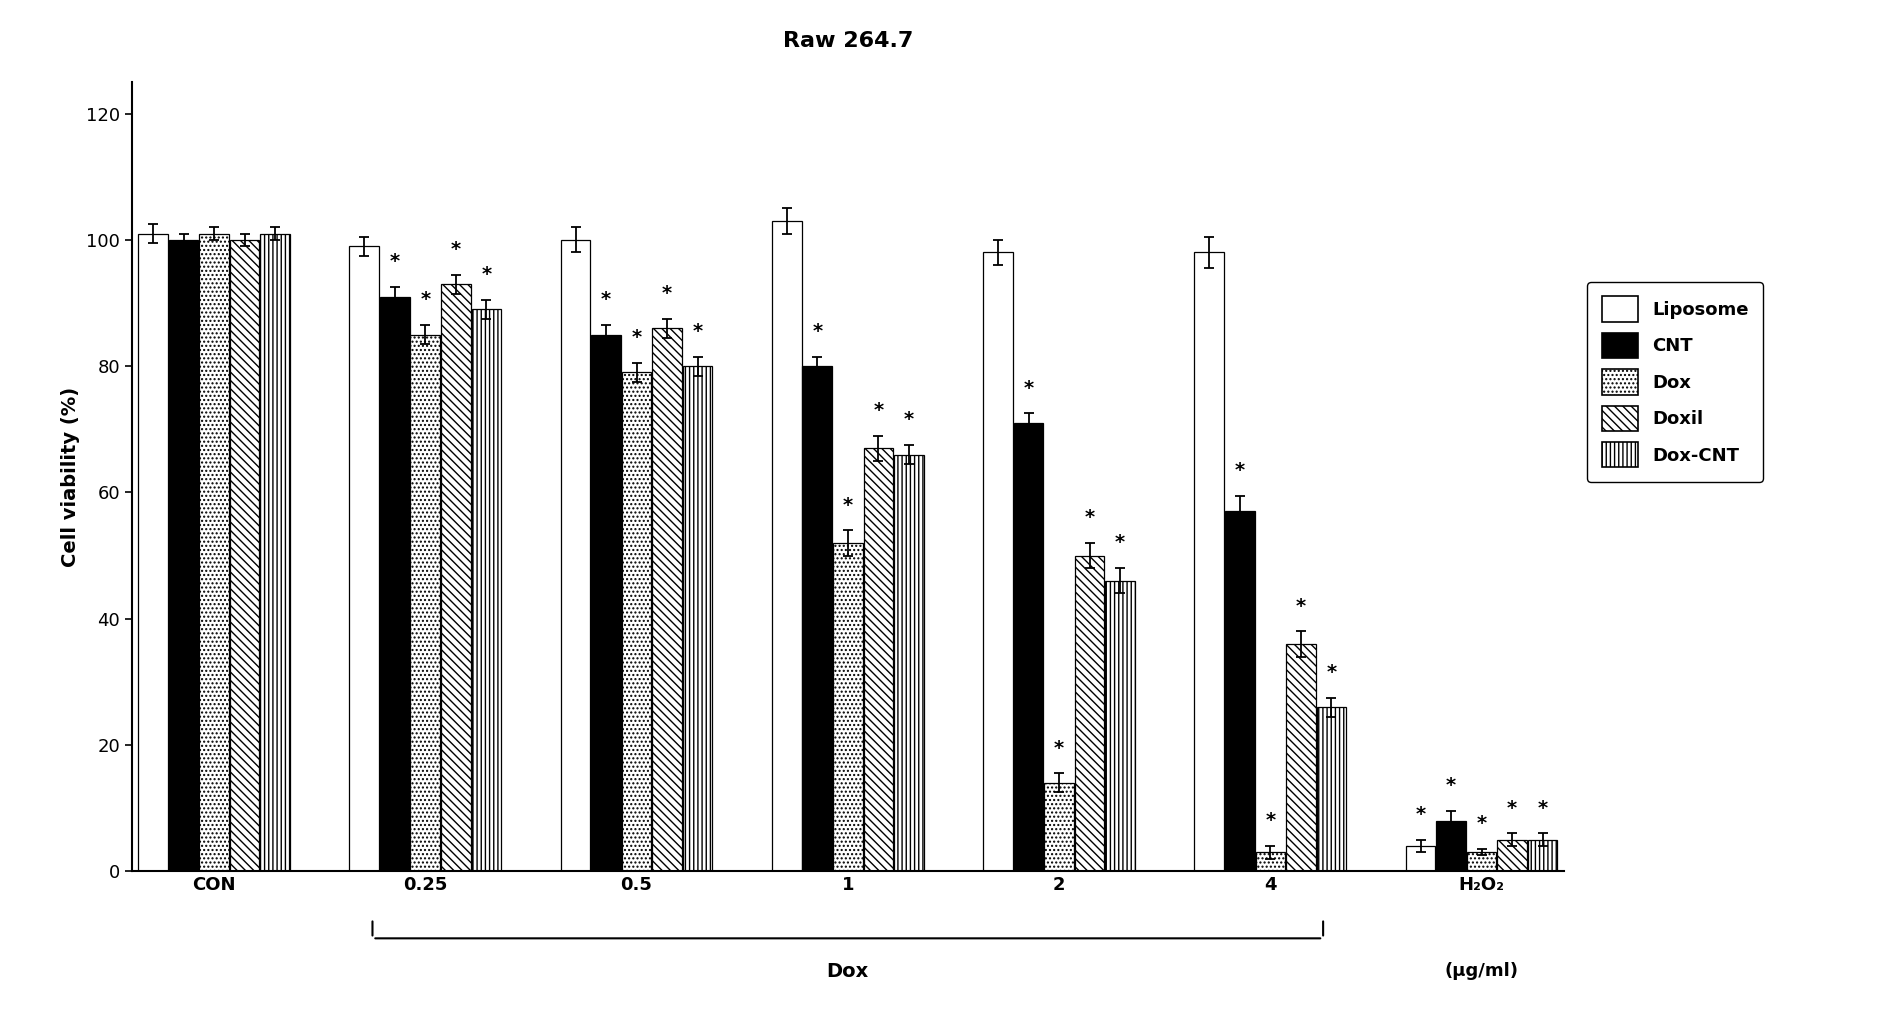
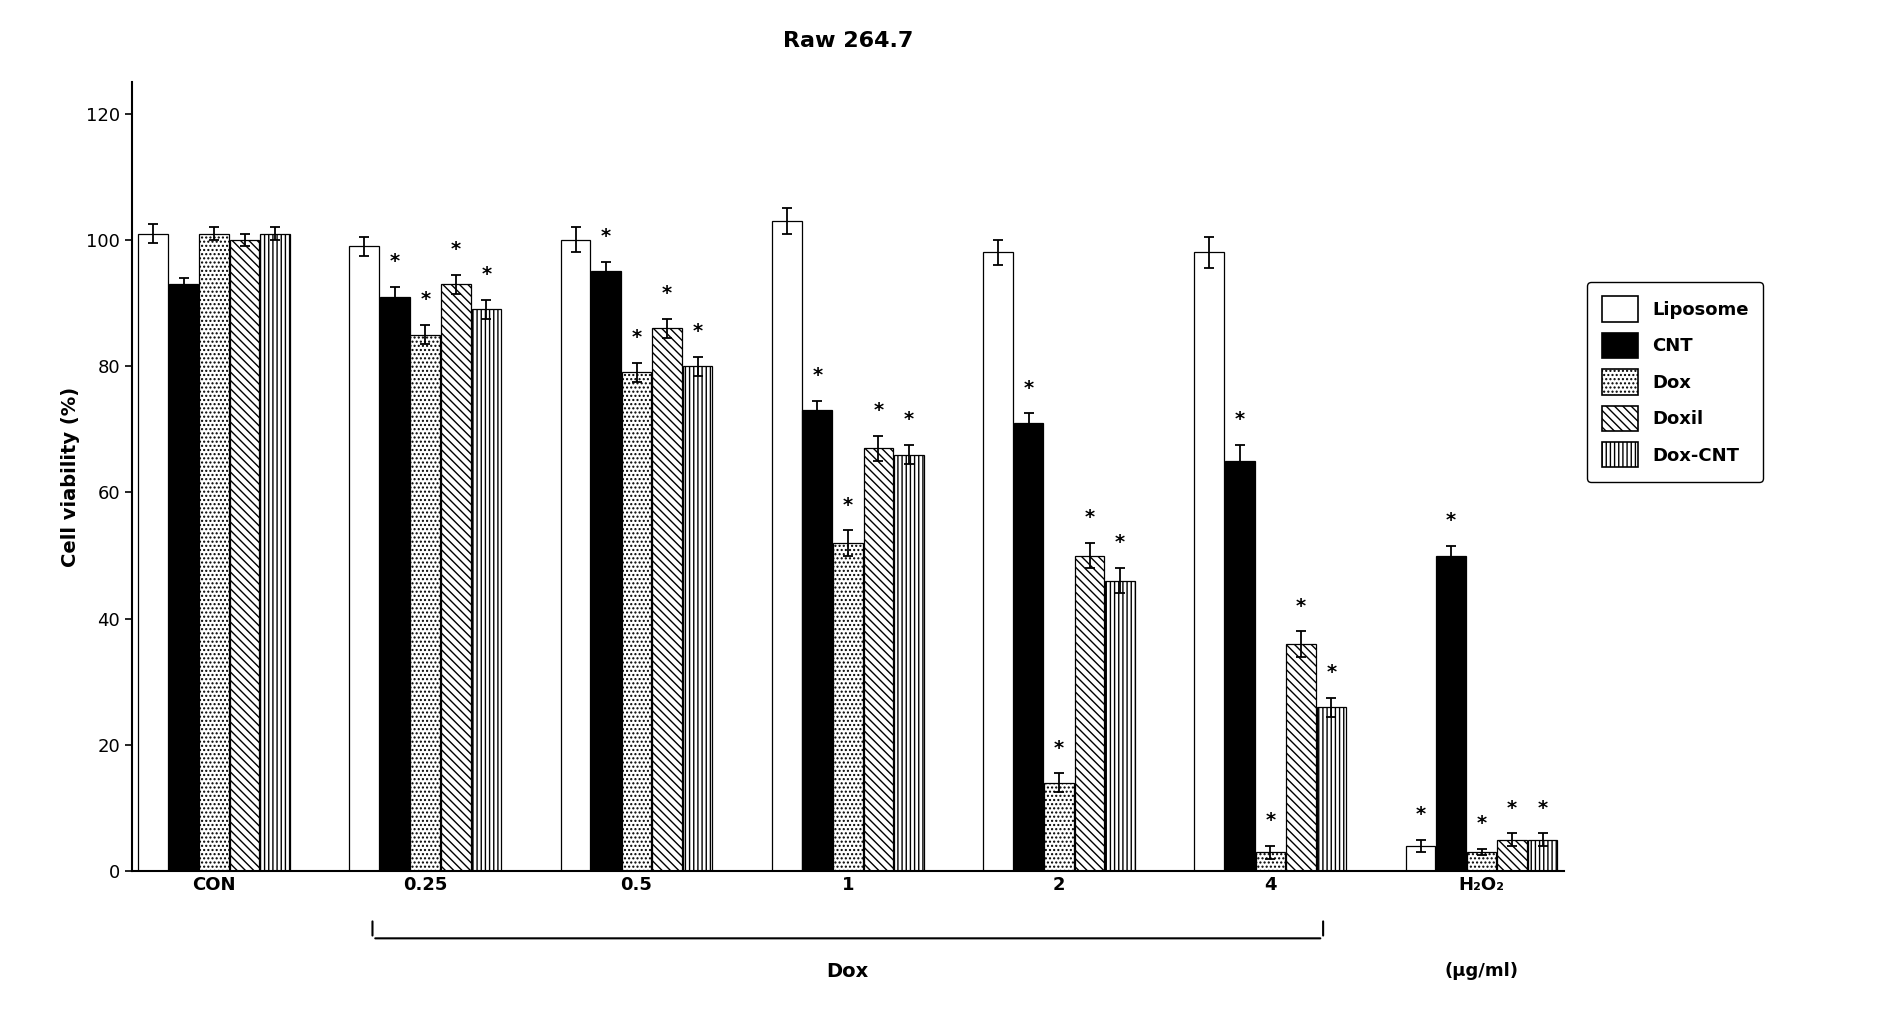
CNT/CON: 100 -> 93
CNT/0.5: 85 -> 95
CNT/1: 80 -> 73
CNT/4: 57 -> 65
CNT/H₂O₂: 8 -> 50
